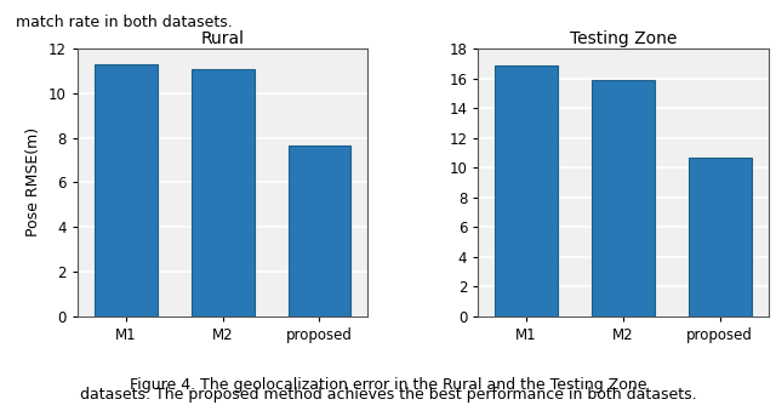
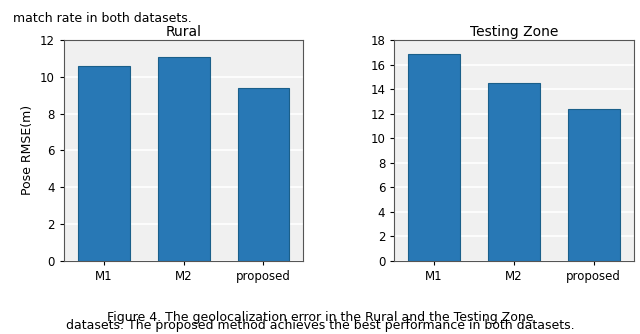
Rural/M1: 11.3 -> 10.6
Rural/proposed: 7.7 -> 9.4
Testing Zone/M2: 15.9 -> 14.5
Testing Zone/proposed: 10.7 -> 12.4
